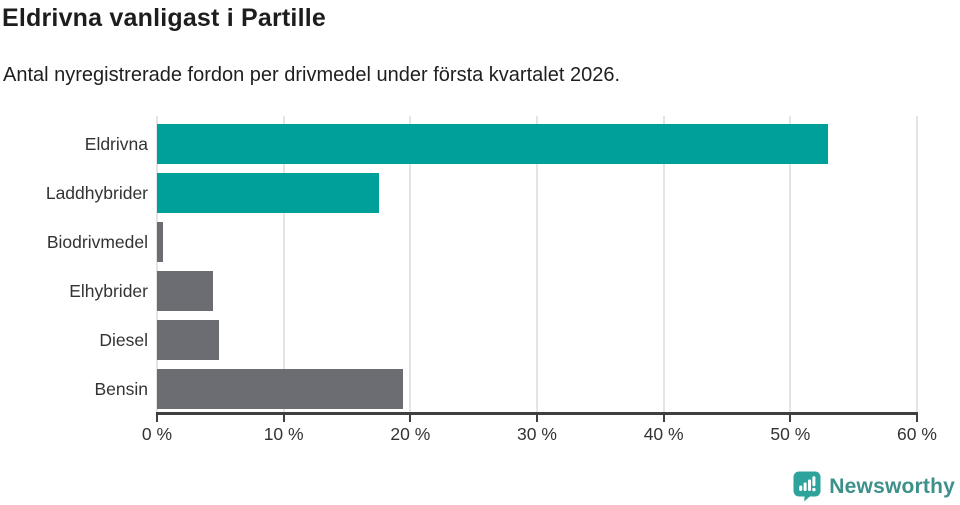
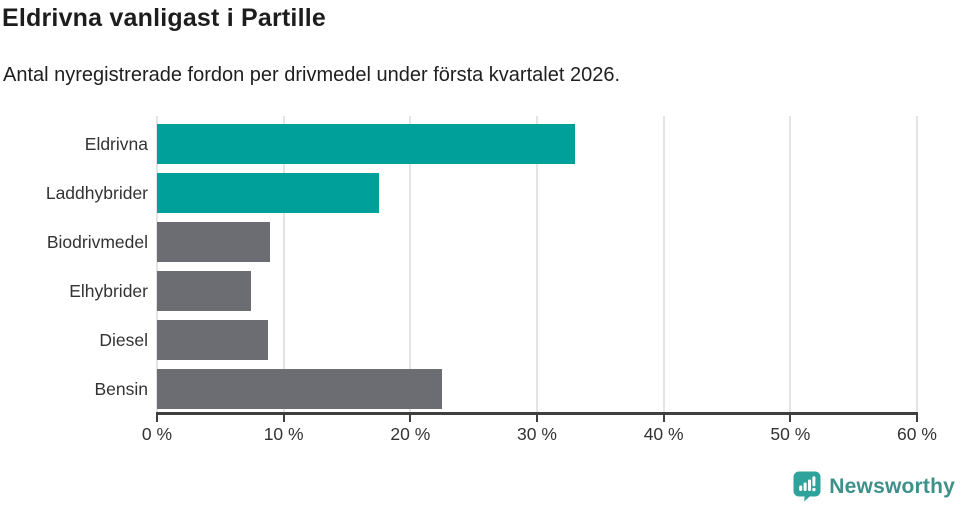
Eldrivna: 53.0% -> 33.0%
Biodrivmedel: 0.5% -> 8.9%
Elhybrider: 4.4% -> 7.4%
Diesel: 4.9% -> 8.8%
Bensin: 19.4% -> 22.5%
